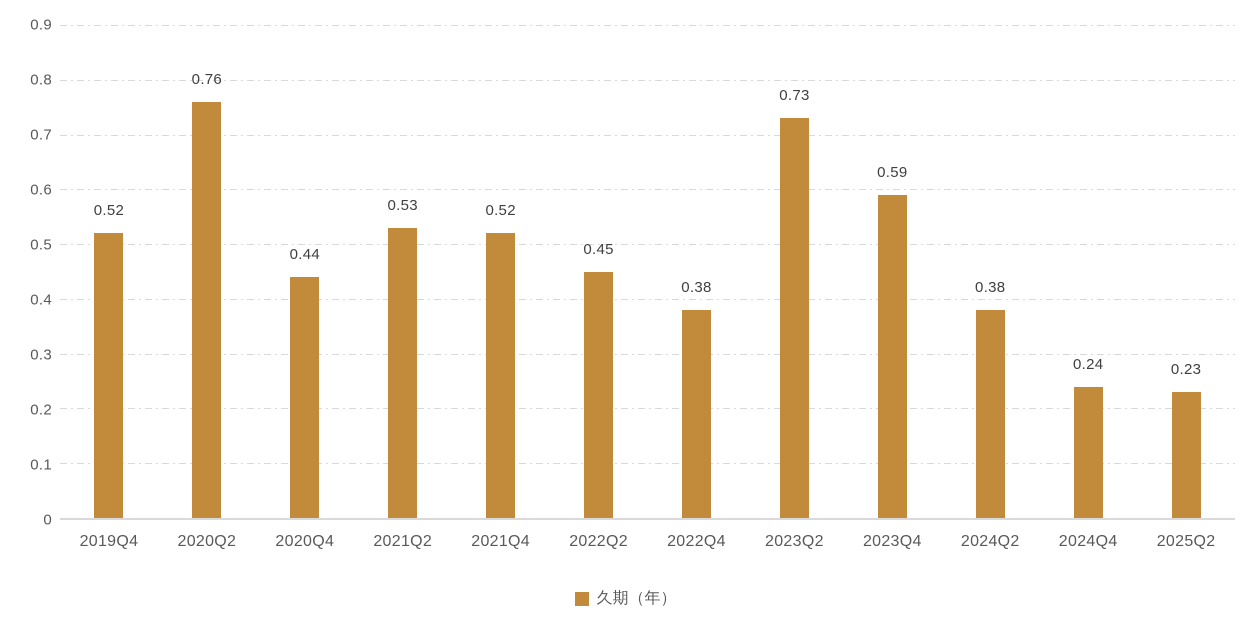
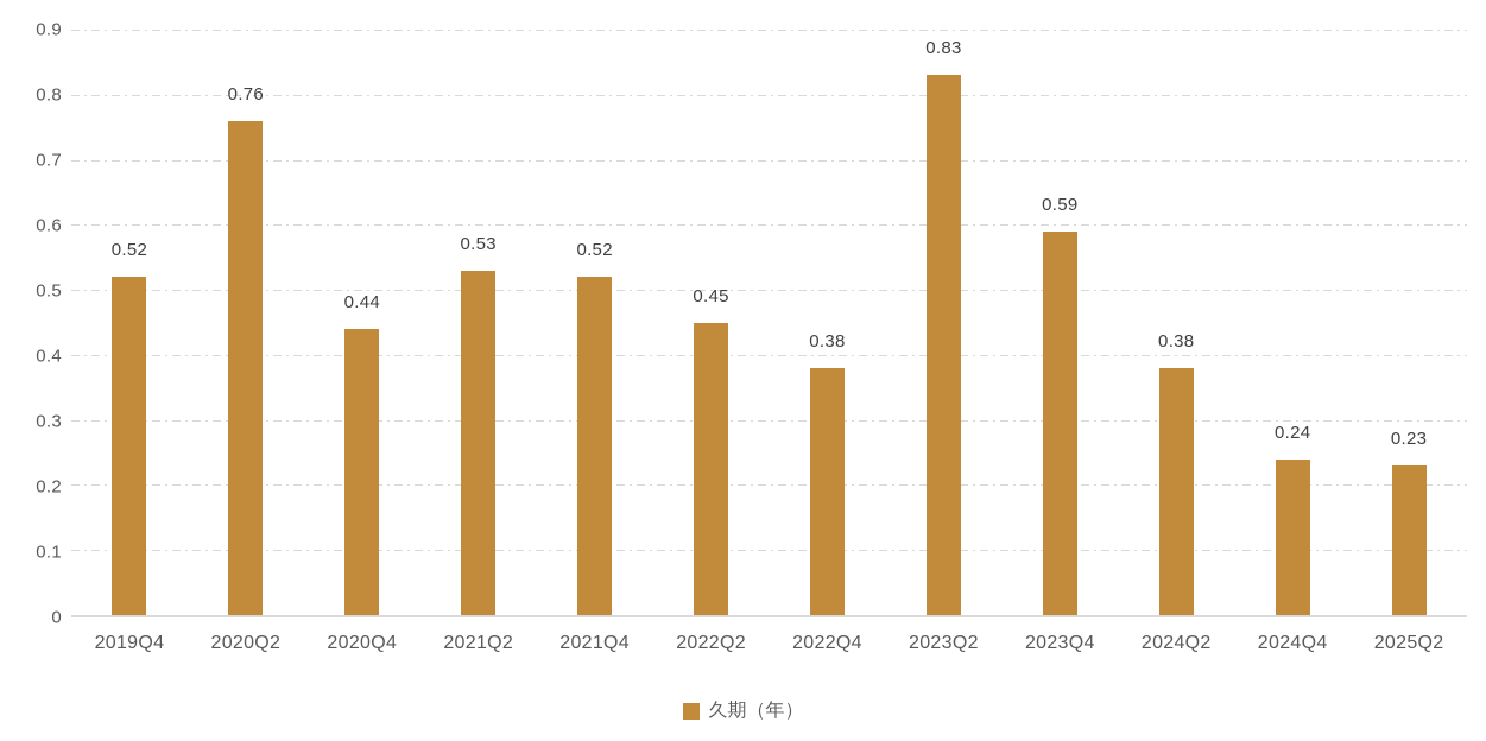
2023Q2: 0.73 -> 0.83
